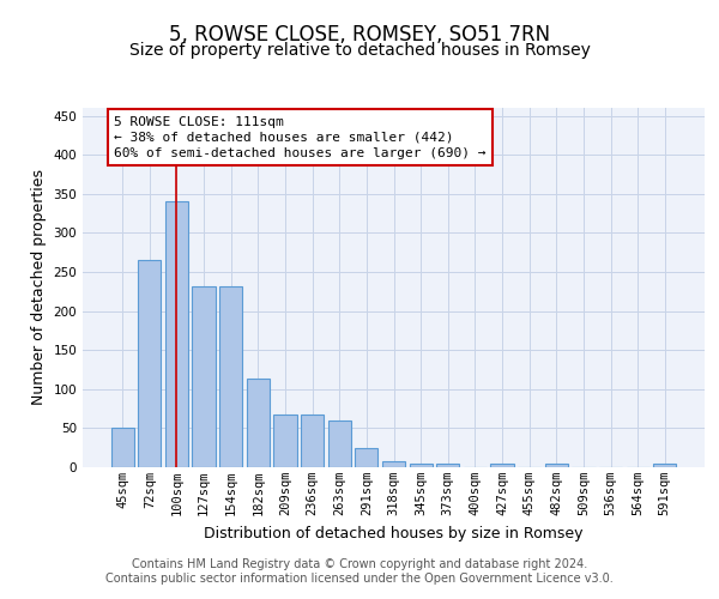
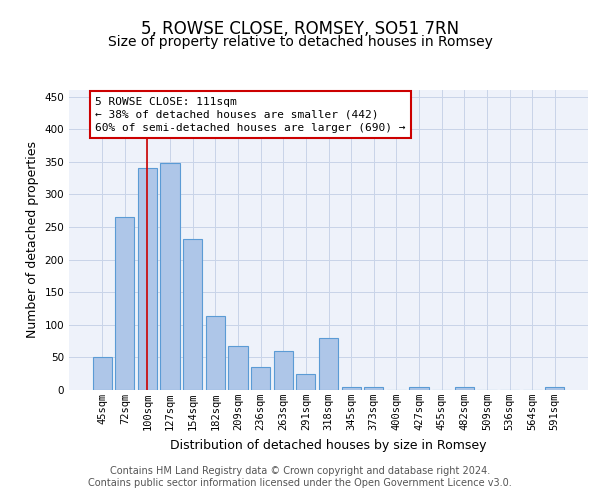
127sqm: 232 -> 348
236sqm: 67 -> 36
318sqm: 7 -> 80
